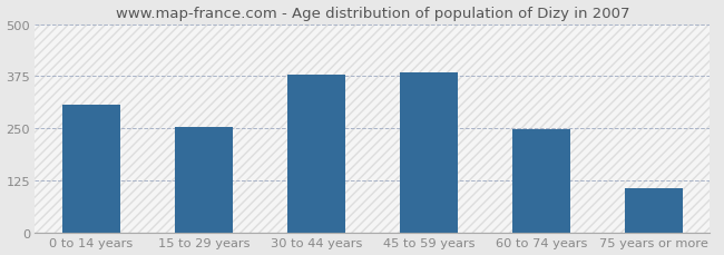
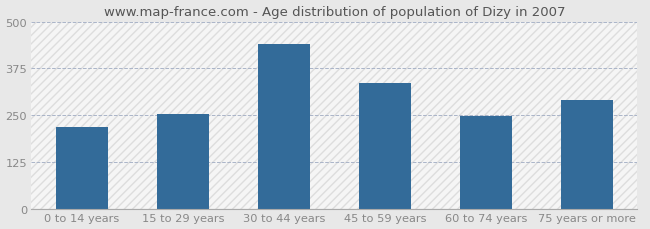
0 to 14 years: 308 -> 220
30 to 44 years: 378 -> 440
45 to 59 years: 385 -> 335
75 years or more: 108 -> 290
